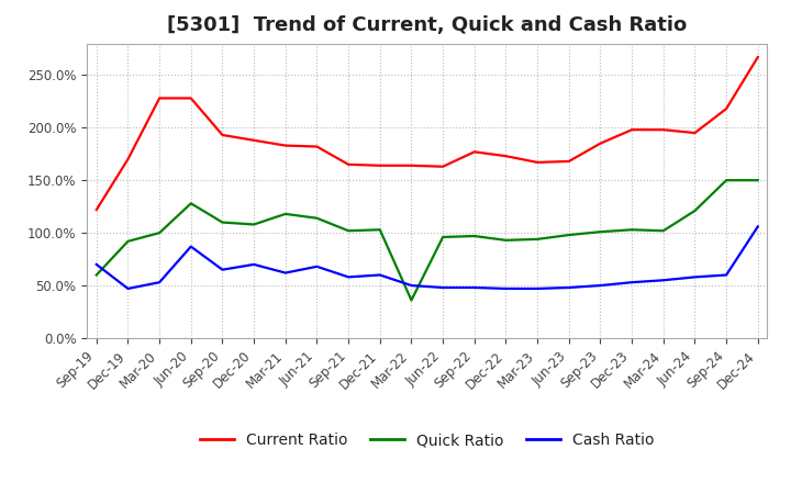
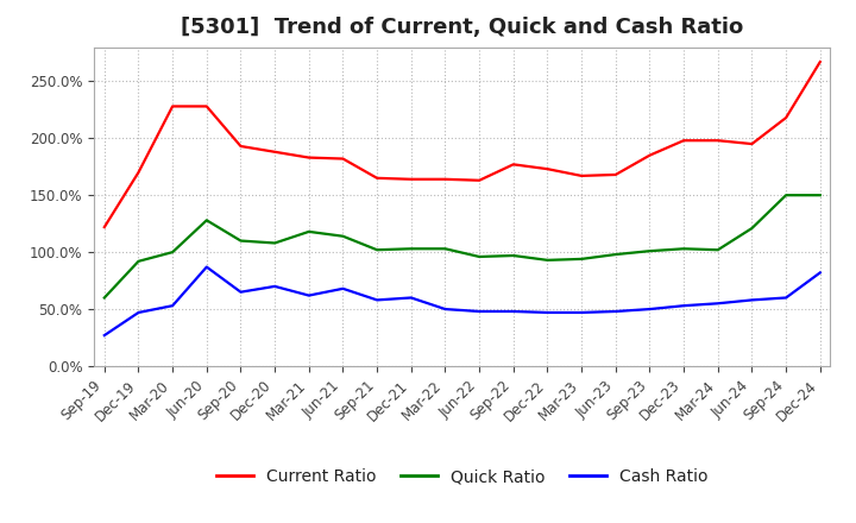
Cash Ratio/Sep-19: 70% -> 27%
Quick Ratio/Mar-22: 36% -> 103%
Cash Ratio/Dec-24: 106% -> 82%
